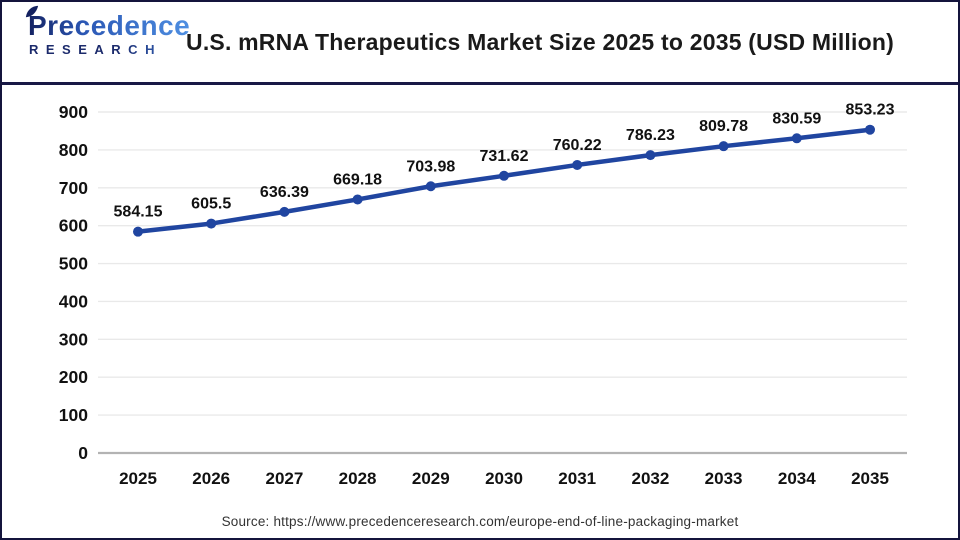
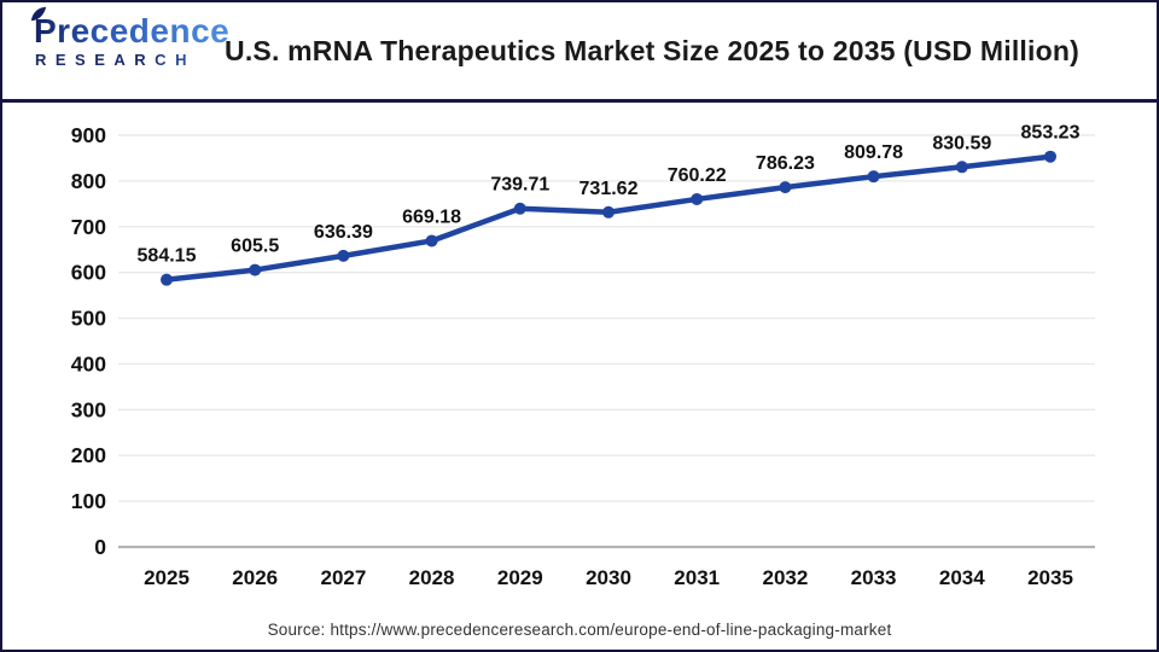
2029: 703.98 -> 739.71
